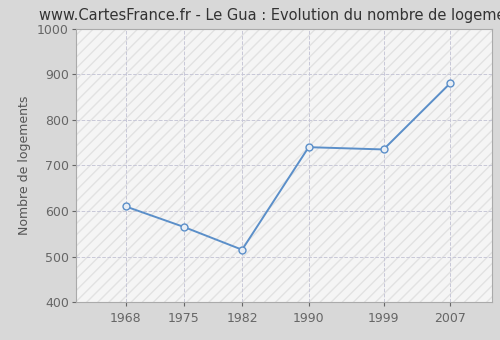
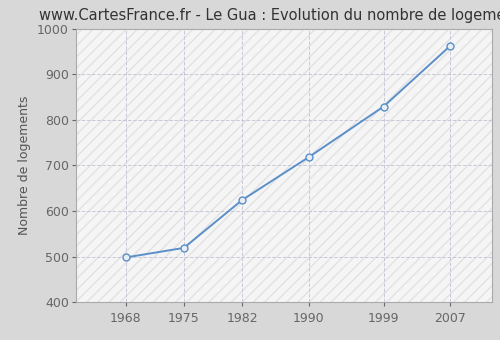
1968: 610 -> 498
1975: 565 -> 519
1982: 515 -> 624
1990: 740 -> 718
1999: 735 -> 829
2007: 880 -> 962
